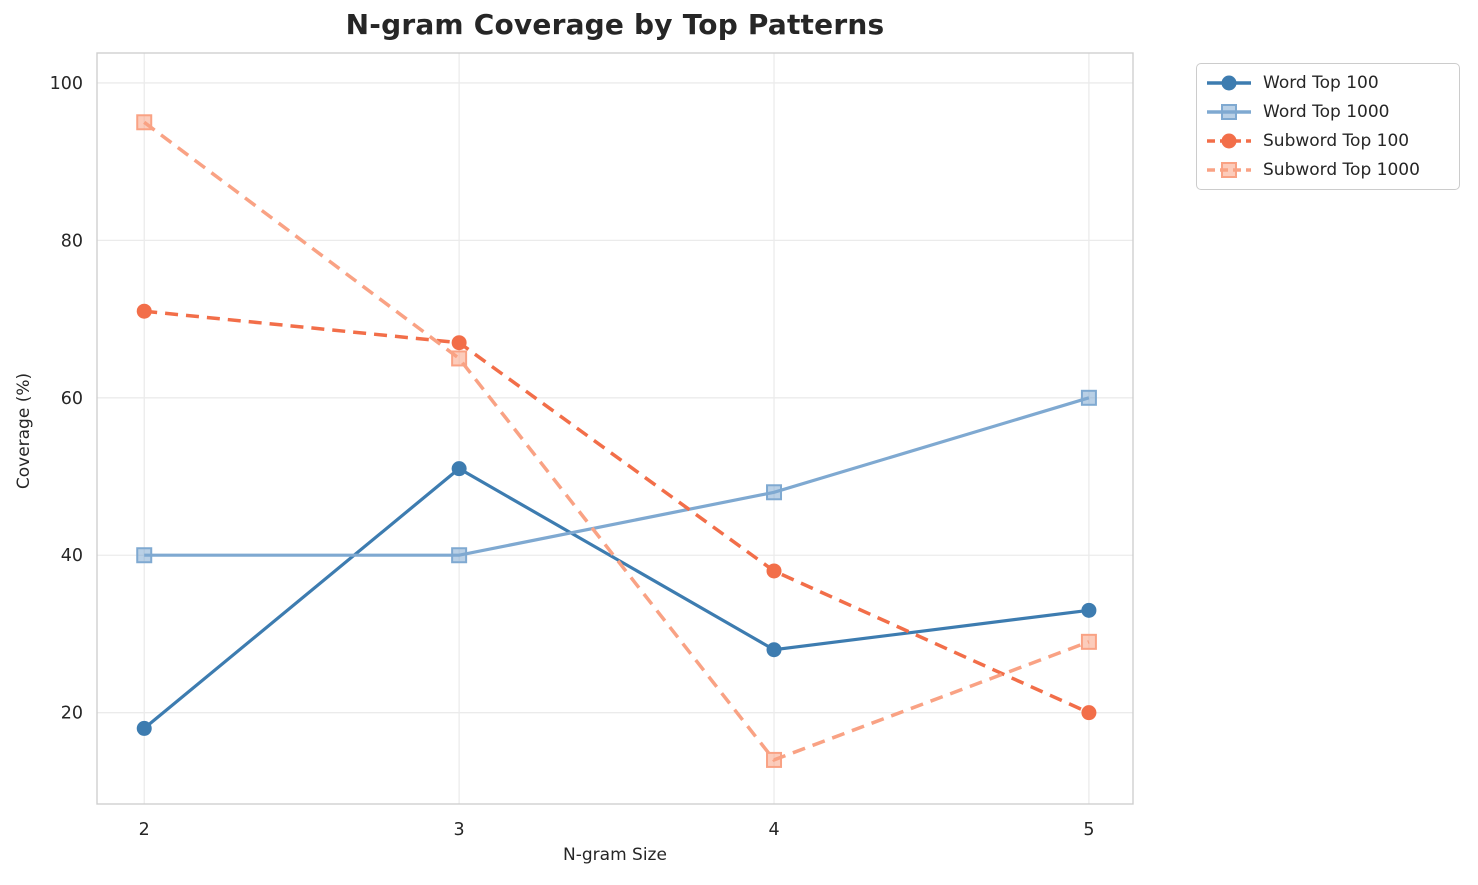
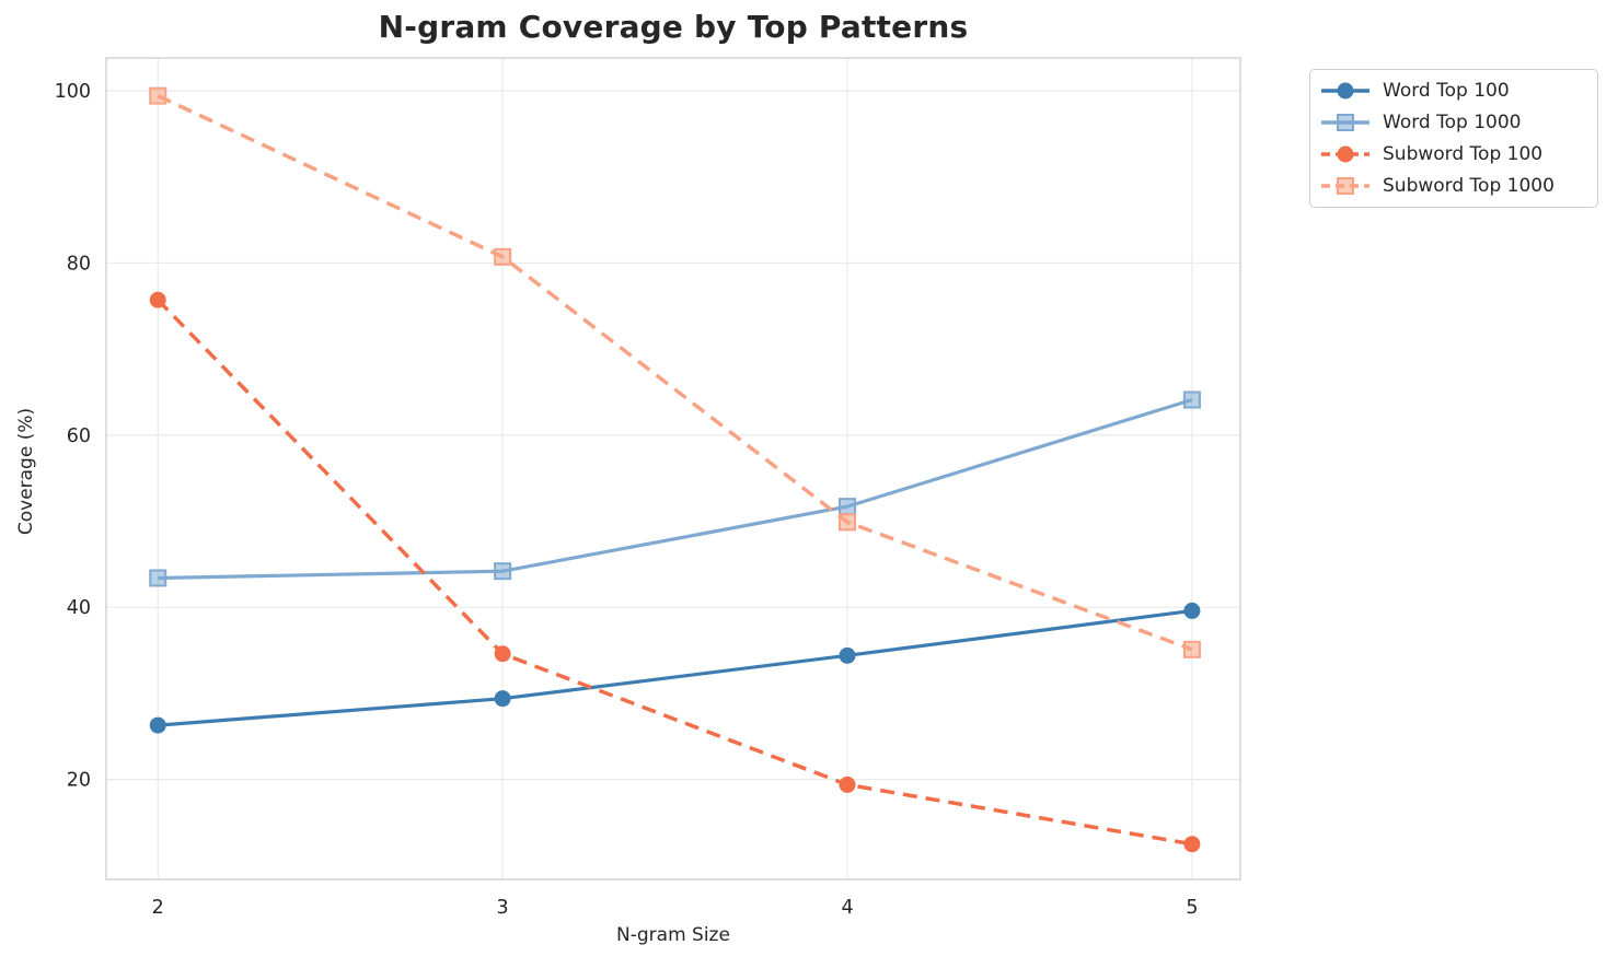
Word Top 100/2: 18 -> 26
Word Top 1000/2: 40 -> 43
Subword Top 100/2: 71 -> 76
Subword Top 1000/2: 95 -> 99
Word Top 100/3: 51 -> 29
Word Top 1000/3: 40 -> 44
Subword Top 100/3: 67 -> 35
Subword Top 1000/3: 65 -> 81
Word Top 100/4: 28 -> 34
Word Top 1000/4: 48 -> 52
Subword Top 100/4: 38 -> 19
Subword Top 1000/4: 14 -> 50
Word Top 100/5: 33 -> 40
Word Top 1000/5: 60 -> 64
Subword Top 100/5: 20 -> 12
Subword Top 1000/5: 29 -> 35
